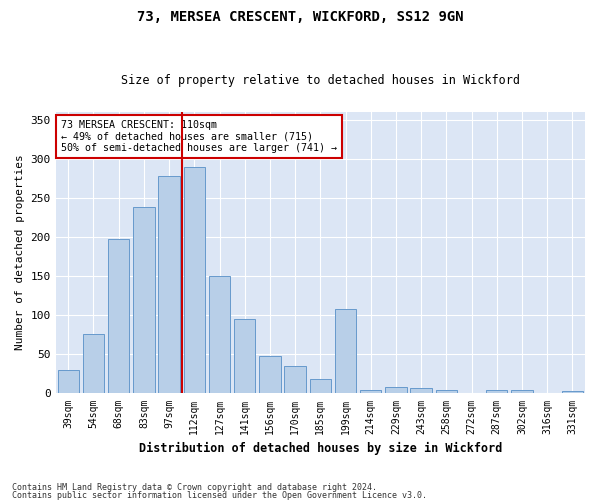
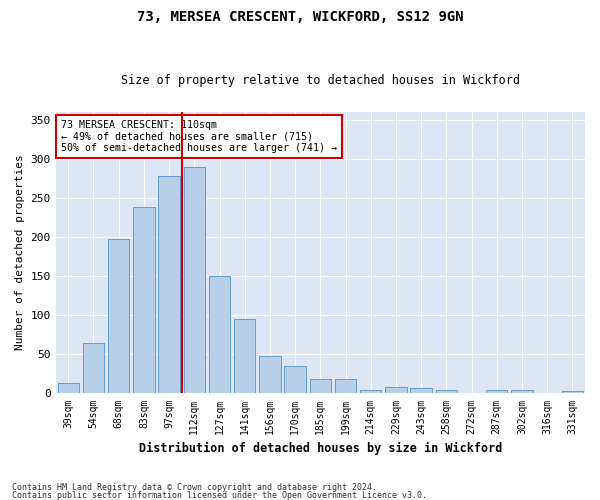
39sqm: 30 -> 13
54sqm: 76 -> 65
199sqm: 108 -> 18
